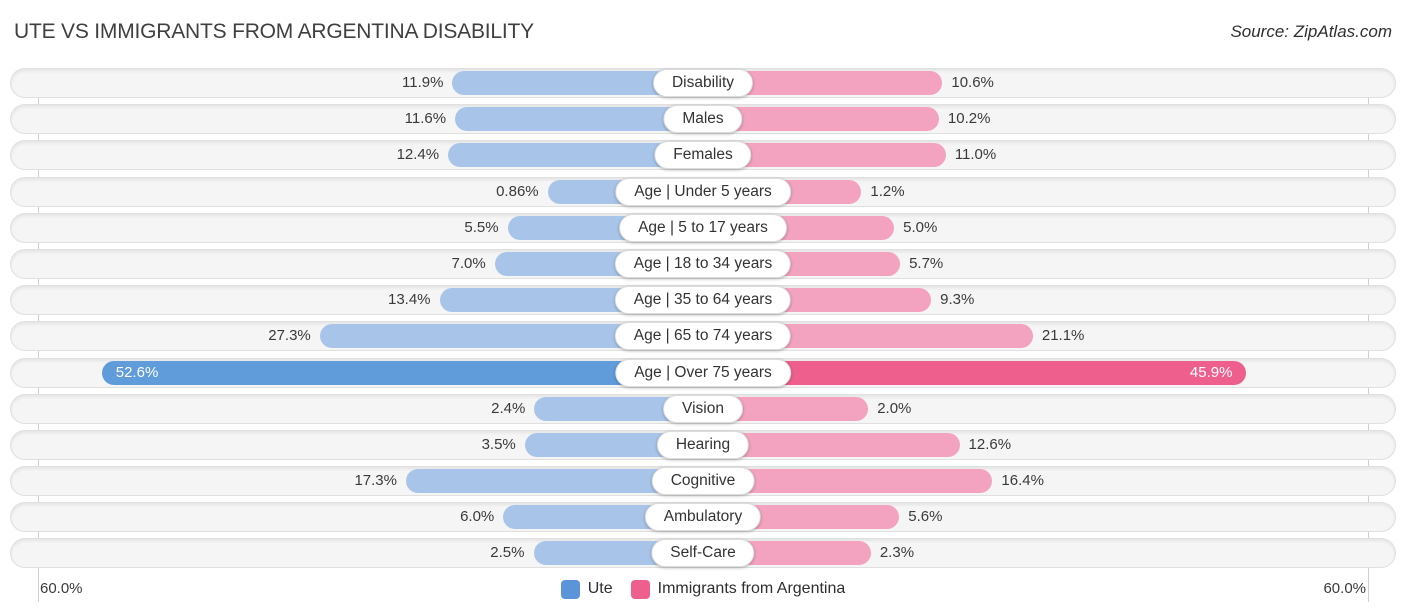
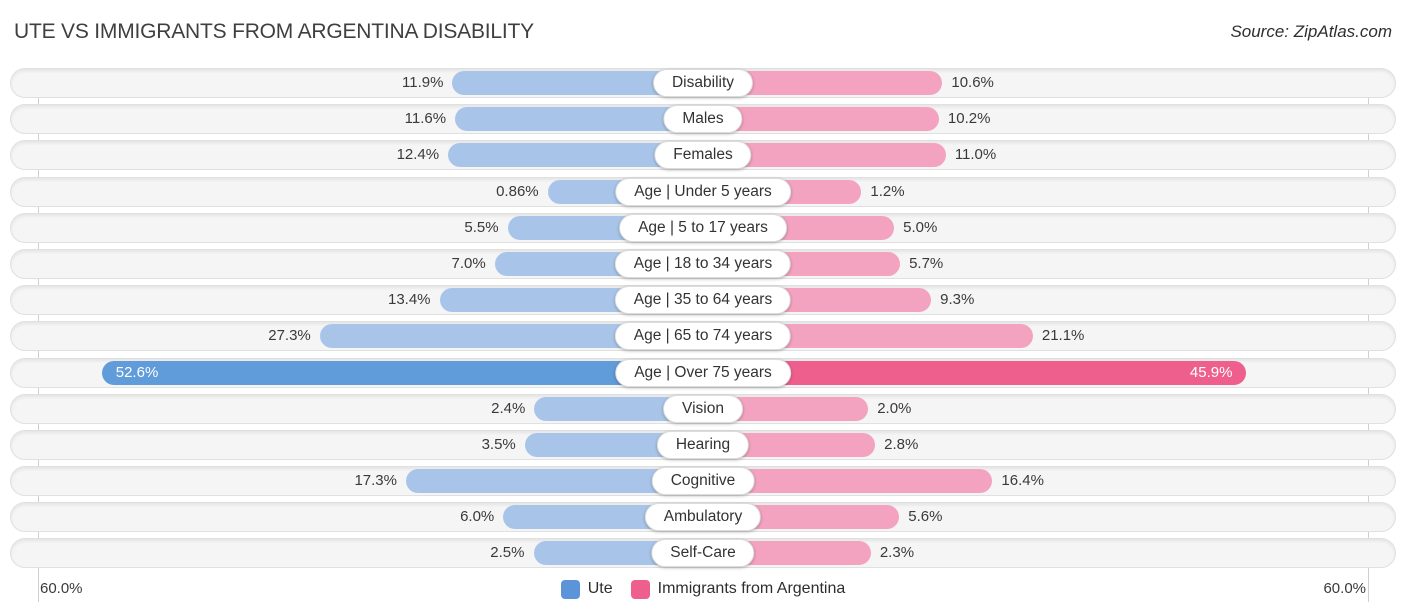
Immigrants from Argentina/Hearing: 12.6% -> 2.8%
